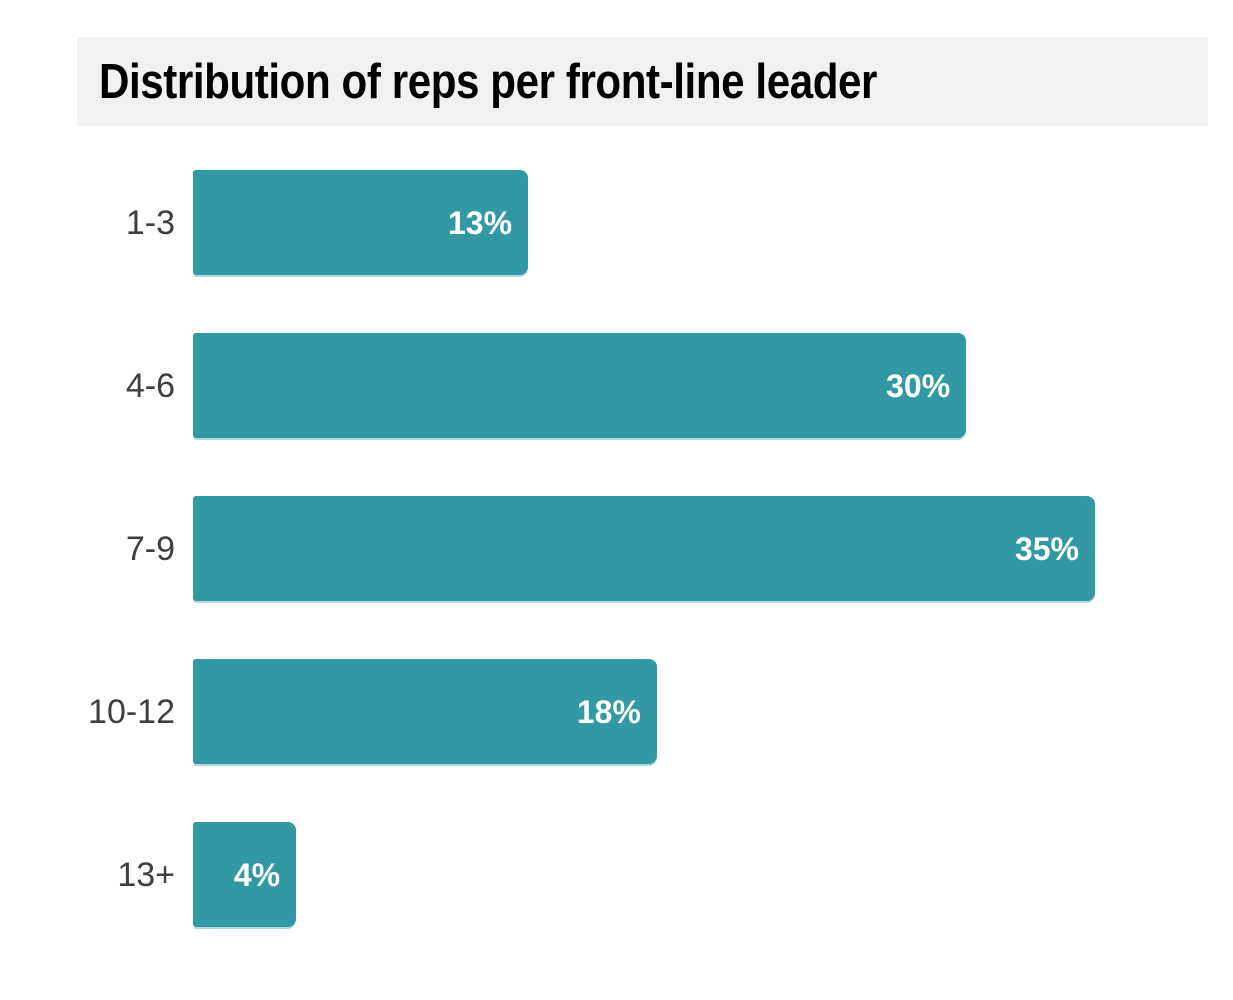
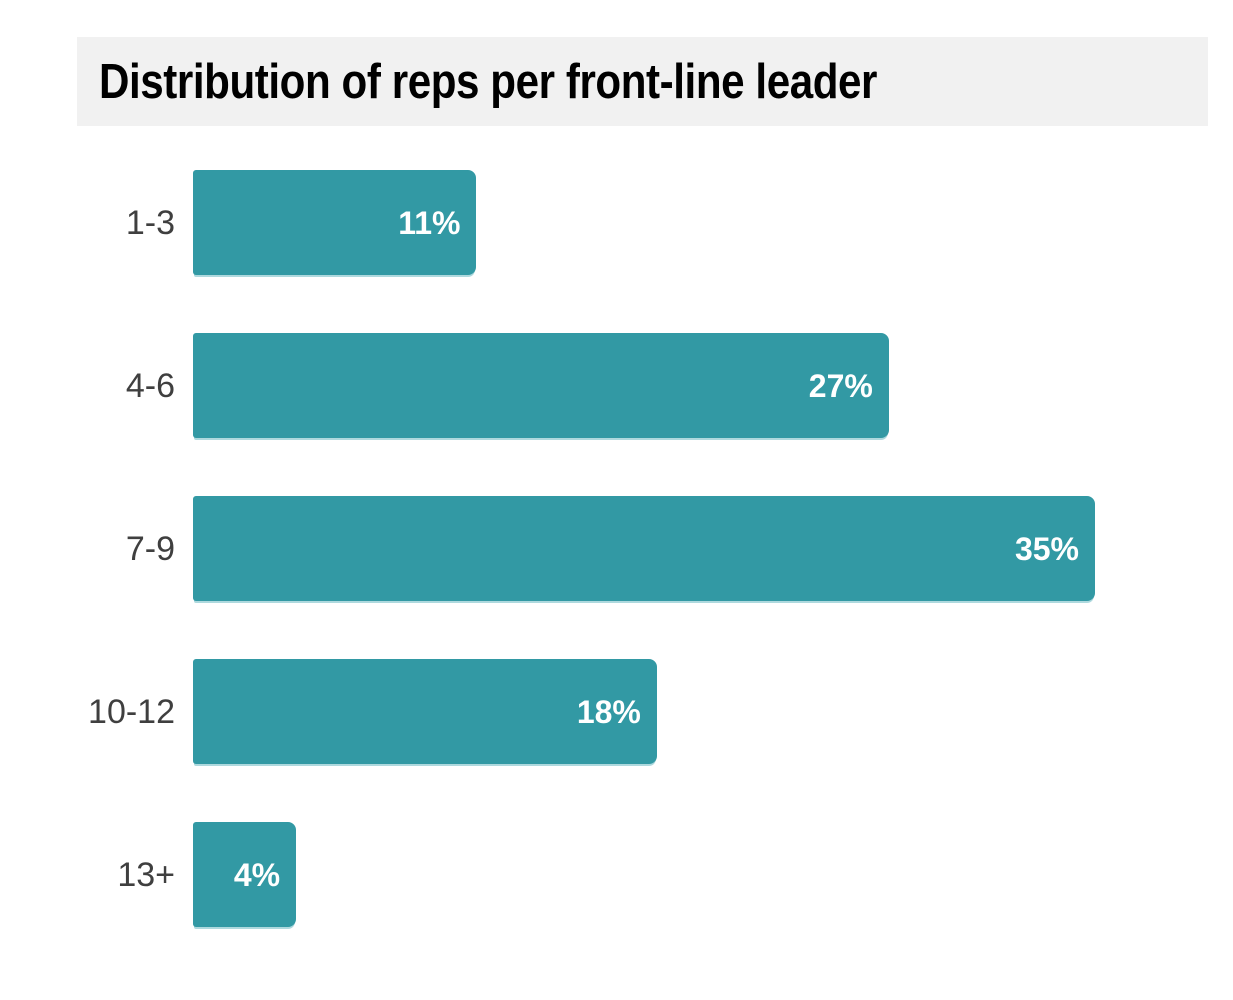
1-3: 13% -> 11%
4-6: 30% -> 27%
